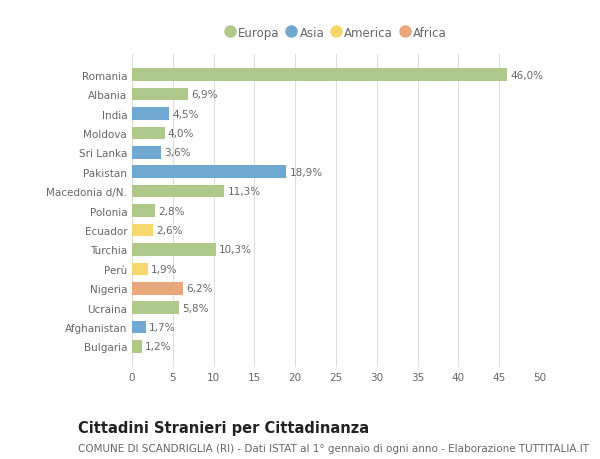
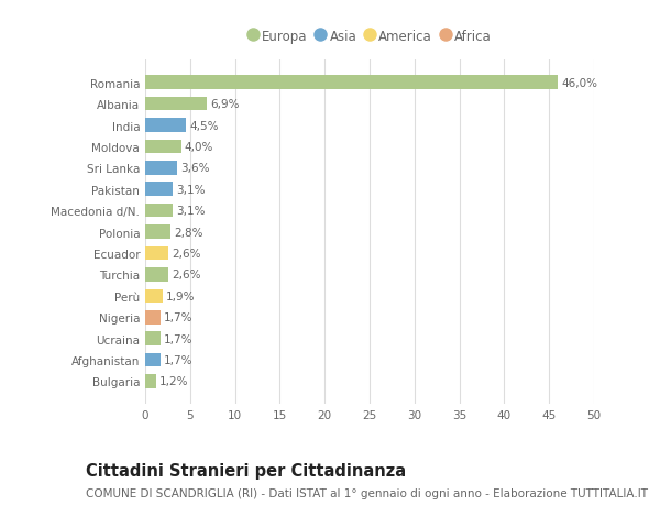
Pakistan: 18,9% -> 3,1%
Macedonia d/N.: 11,3% -> 3,1%
Turchia: 10,3% -> 2,6%
Nigeria: 6,2% -> 1,7%
Ucraina: 5,8% -> 1,7%
